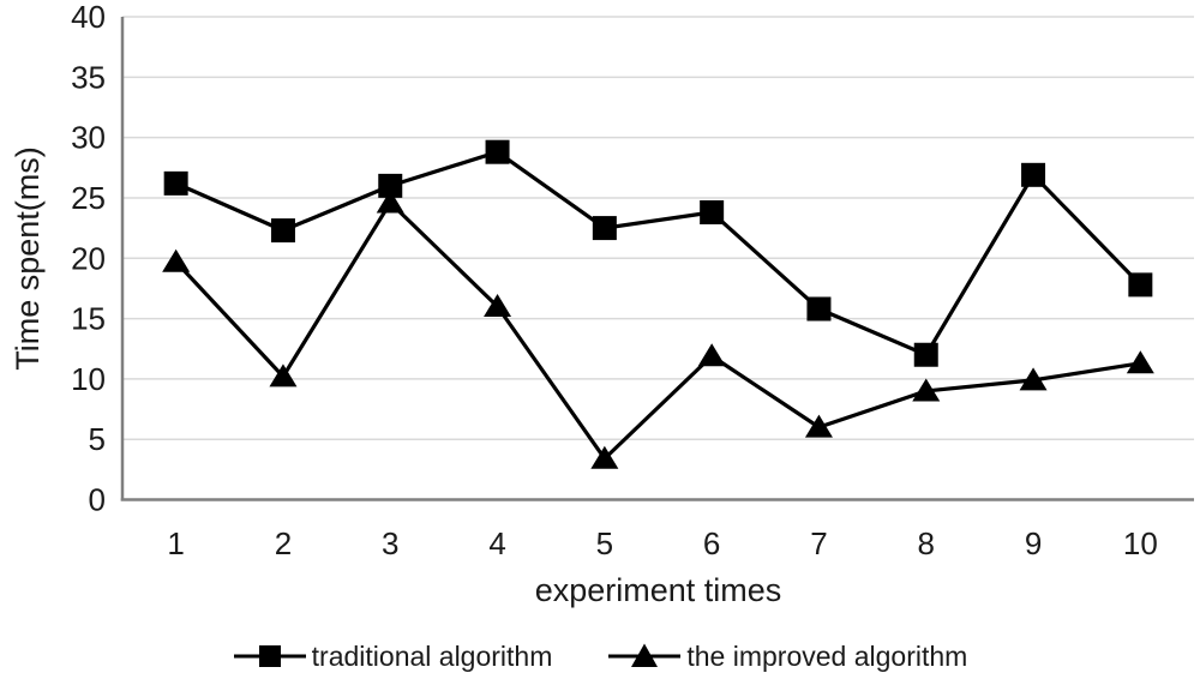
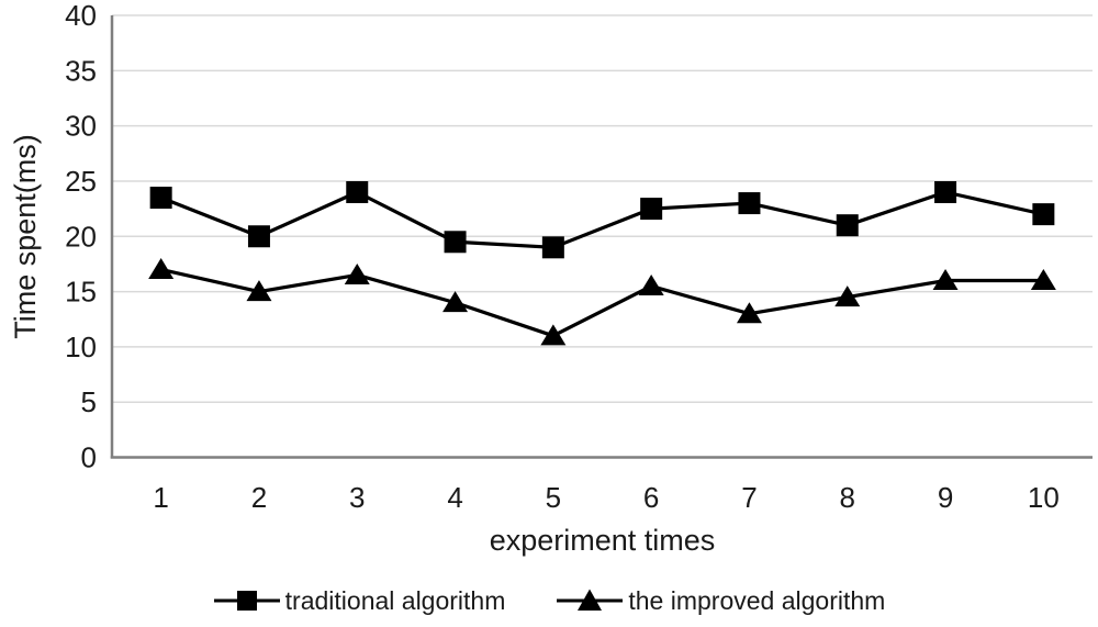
traditional algorithm/1: 26.2 -> 23.5
the improved algorithm/1: 19.7 -> 17.0
traditional algorithm/2: 22.3 -> 20.0
the improved algorithm/2: 10.2 -> 15.0
traditional algorithm/3: 26.0 -> 24.0
the improved algorithm/3: 24.6 -> 16.5
traditional algorithm/4: 28.8 -> 19.5
the improved algorithm/4: 16.0 -> 14.0
traditional algorithm/5: 22.5 -> 19.0
the improved algorithm/5: 3.4 -> 11.0
traditional algorithm/6: 23.8 -> 22.5
the improved algorithm/6: 11.9 -> 15.5
traditional algorithm/7: 15.8 -> 23.0
the improved algorithm/7: 6.0 -> 13.0
traditional algorithm/8: 12.0 -> 21.0
the improved algorithm/8: 9.0 -> 14.5
traditional algorithm/9: 26.9 -> 24.0
the improved algorithm/9: 9.9 -> 16.0
traditional algorithm/10: 17.8 -> 22.0
the improved algorithm/10: 11.3 -> 16.0
